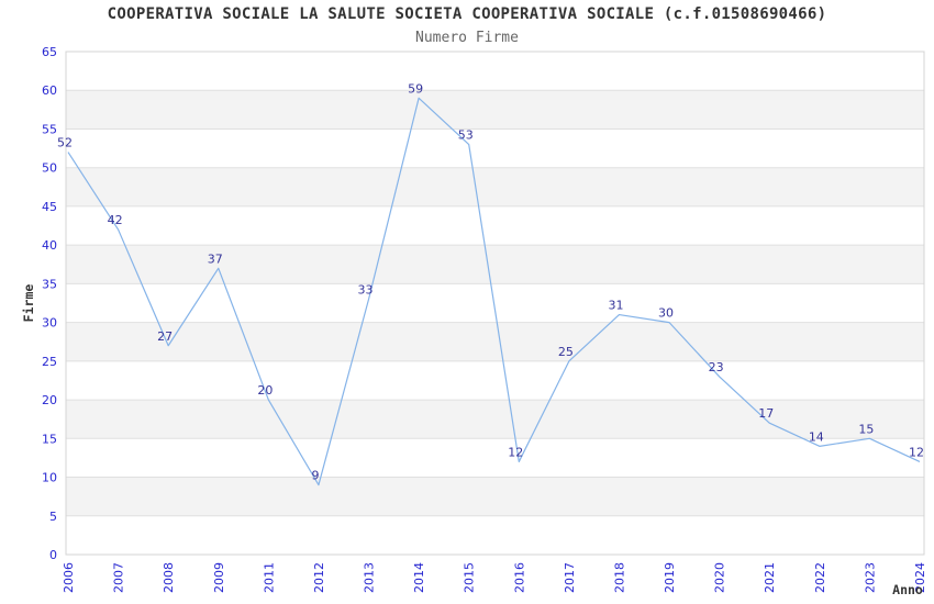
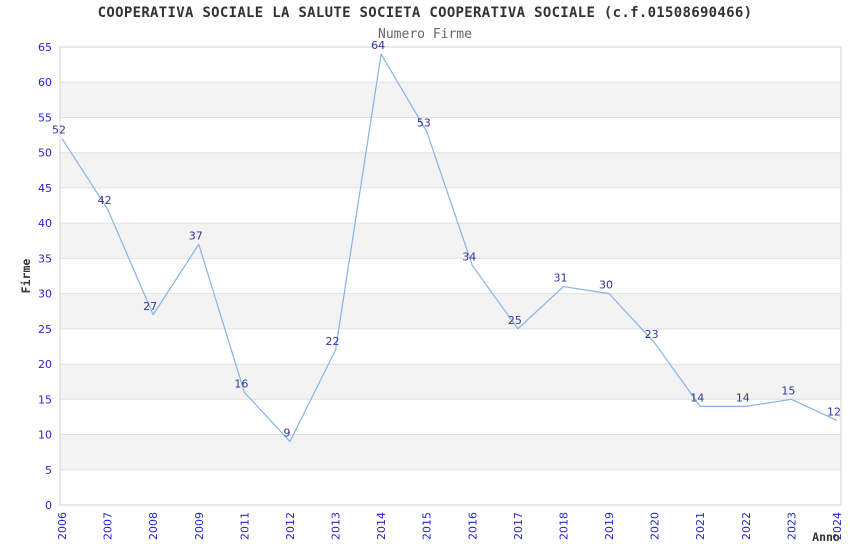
2011: 20 -> 16
2013: 33 -> 22
2014: 59 -> 64
2016: 12 -> 34
2021: 17 -> 14
